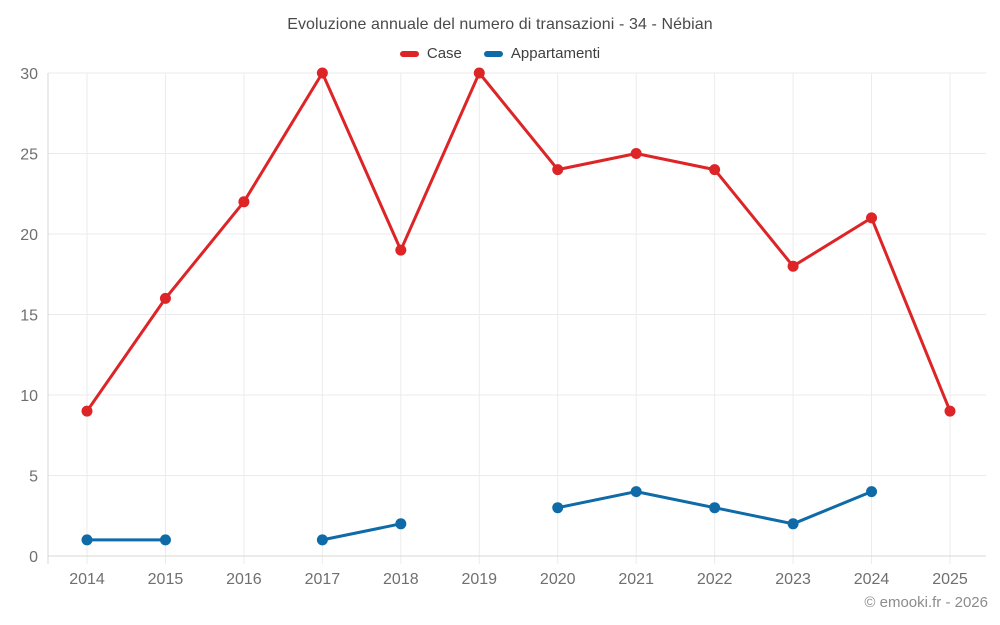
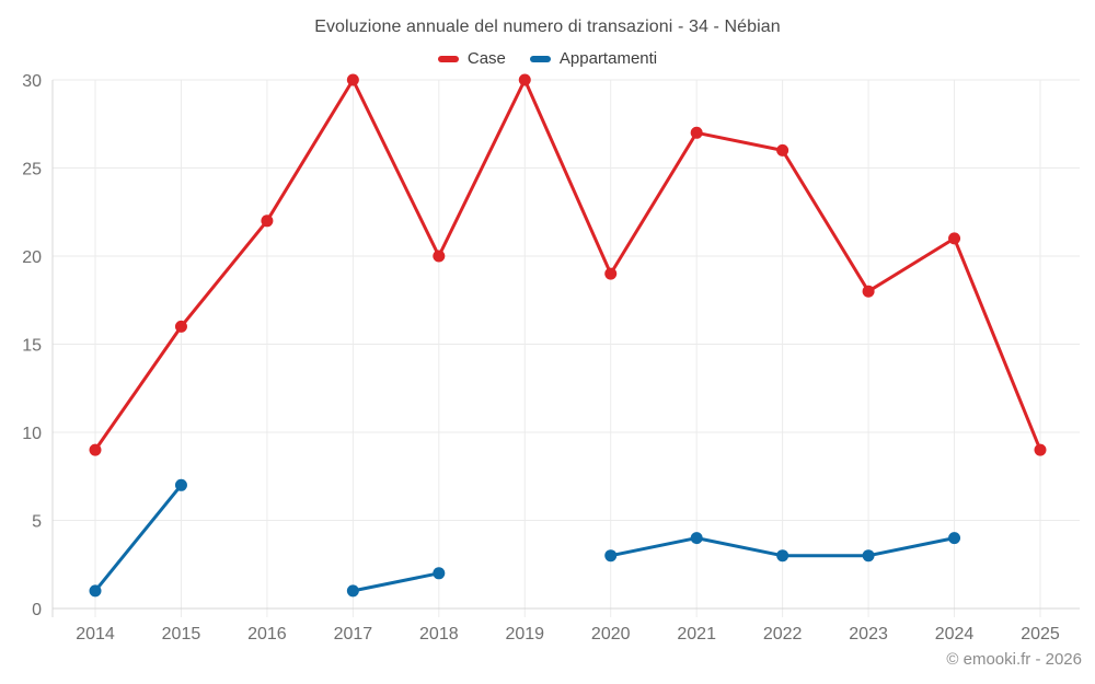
Appartamenti/2015: 1 -> 7
Case/2018: 19 -> 20
Case/2020: 24 -> 19
Case/2021: 25 -> 27
Case/2022: 24 -> 26
Appartamenti/2023: 2 -> 3
